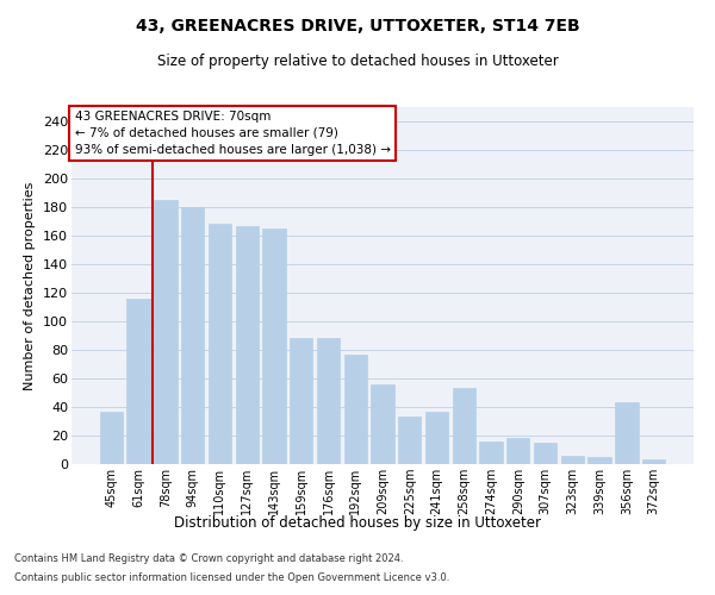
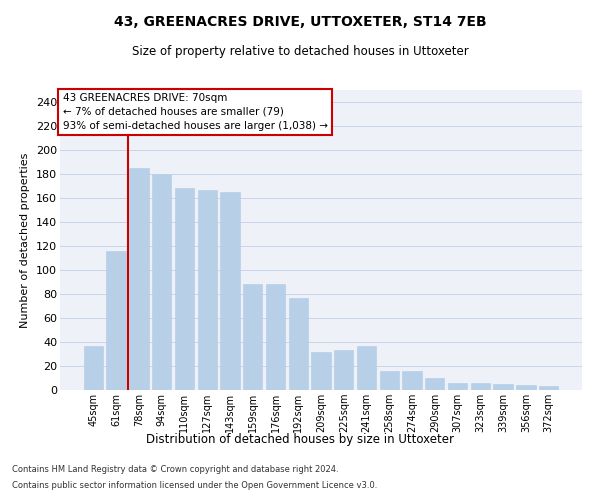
209sqm: 56 -> 32
258sqm: 53 -> 16
290sqm: 18 -> 10
307sqm: 15 -> 6
356sqm: 43 -> 4
